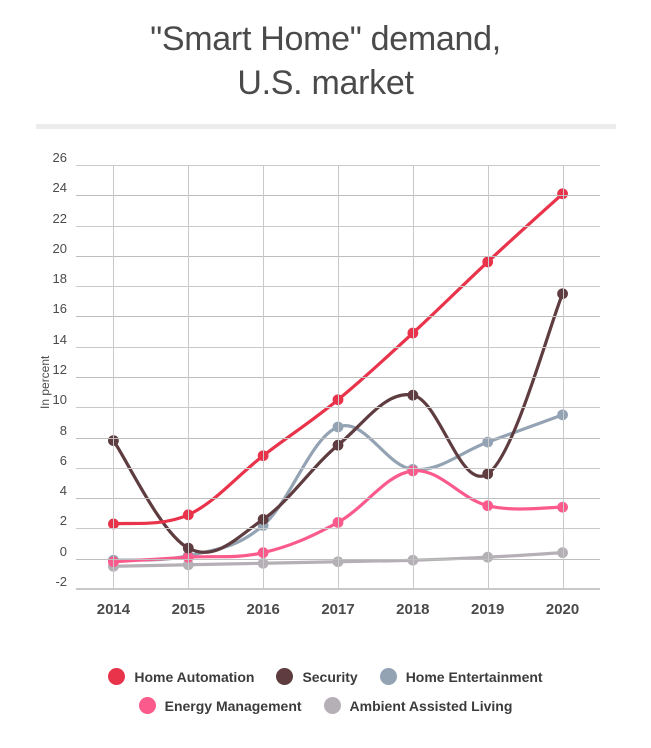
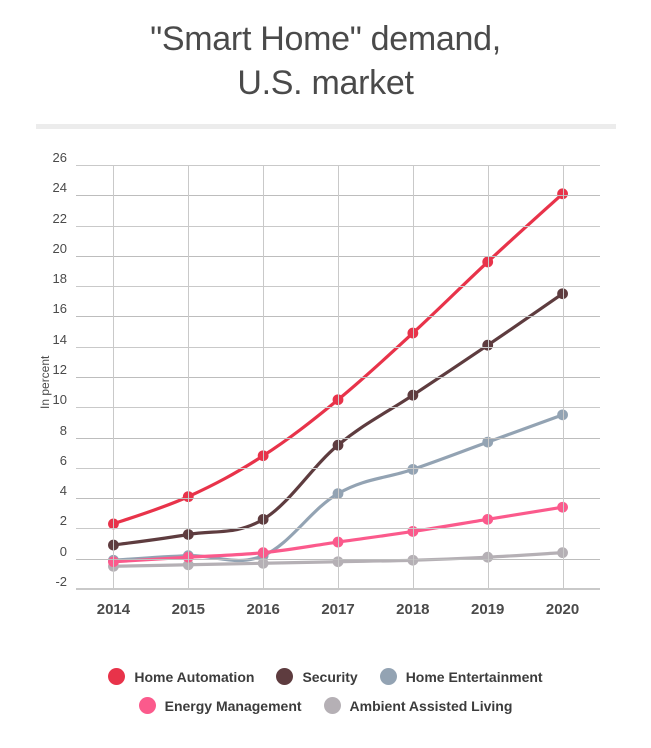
Security/2014: 7.8 -> 0.9
Home Automation/2015: 2.9 -> 4.1
Security/2015: 0.7 -> 1.6
Home Entertainment/2016: 2.2 -> 0.2
Home Entertainment/2017: 8.7 -> 4.3
Energy Management/2017: 2.4 -> 1.1
Energy Management/2018: 5.8 -> 1.8
Security/2019: 5.6 -> 14.1
Energy Management/2019: 3.5 -> 2.6
